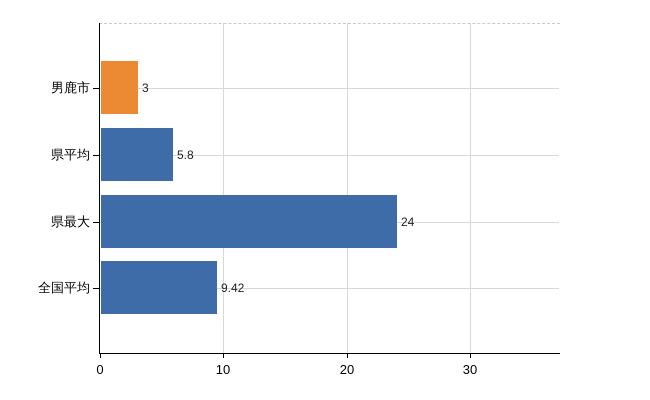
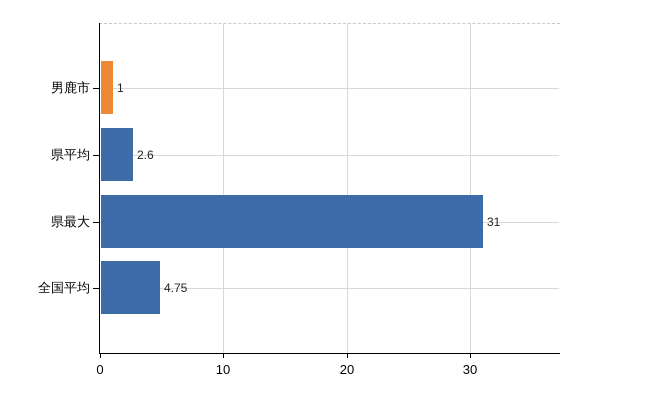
男鹿市: 3 -> 1
県平均: 5.8 -> 2.6
県最大: 24 -> 31
全国平均: 9.42 -> 4.75
